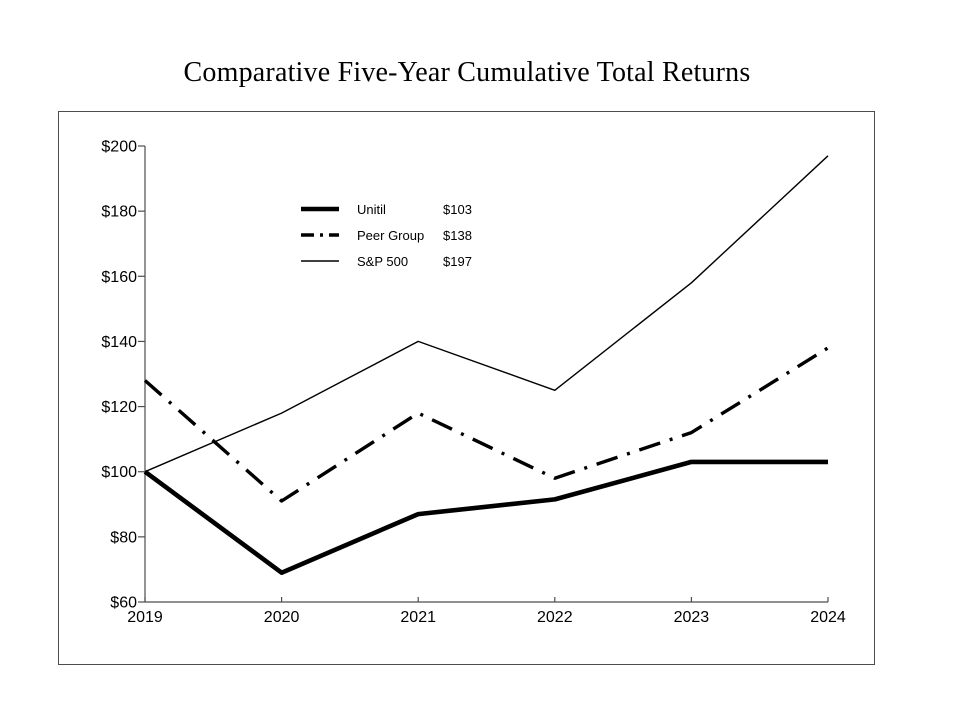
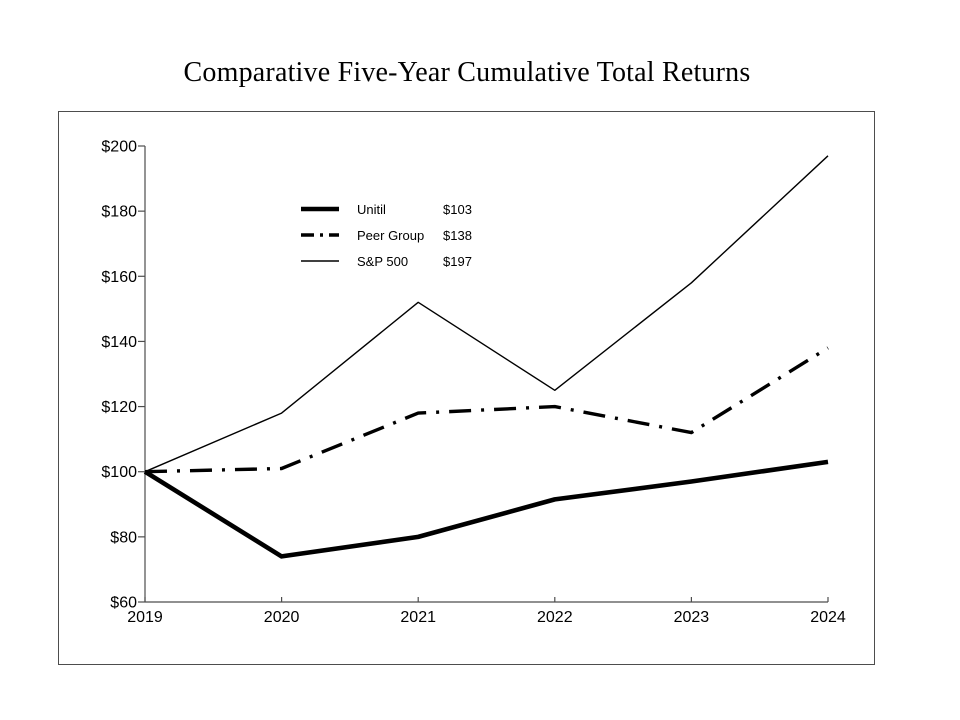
Peer Group/2019: $128 -> $100
Unitil/2020: $69 -> $74
Peer Group/2020: $91 -> $101
Unitil/2021: $87 -> $80
S&P 500/2021: $140 -> $152
Peer Group/2022: $98 -> $120
Unitil/2023: $103 -> $97
